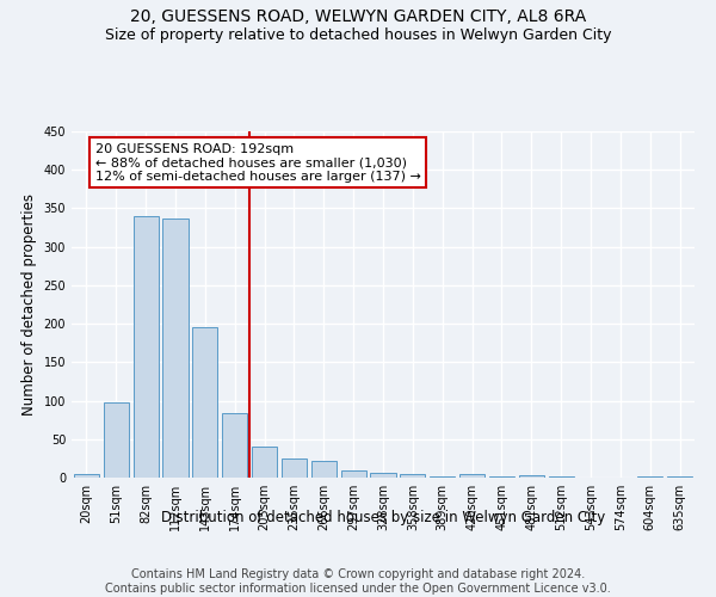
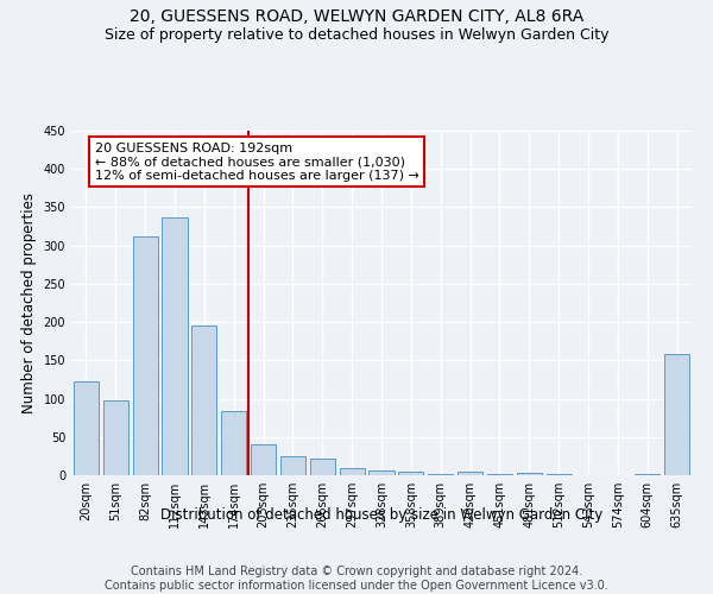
20sqm: 5 -> 122
82sqm: 340 -> 312
635sqm: 2 -> 158
